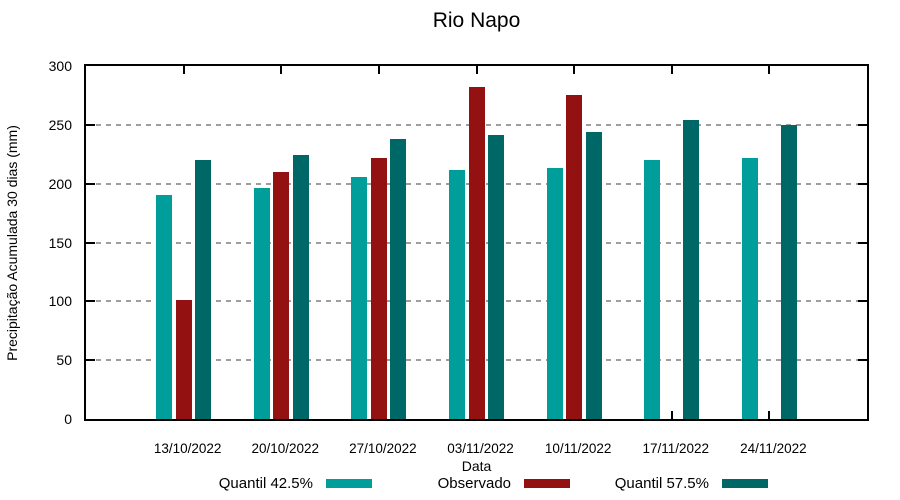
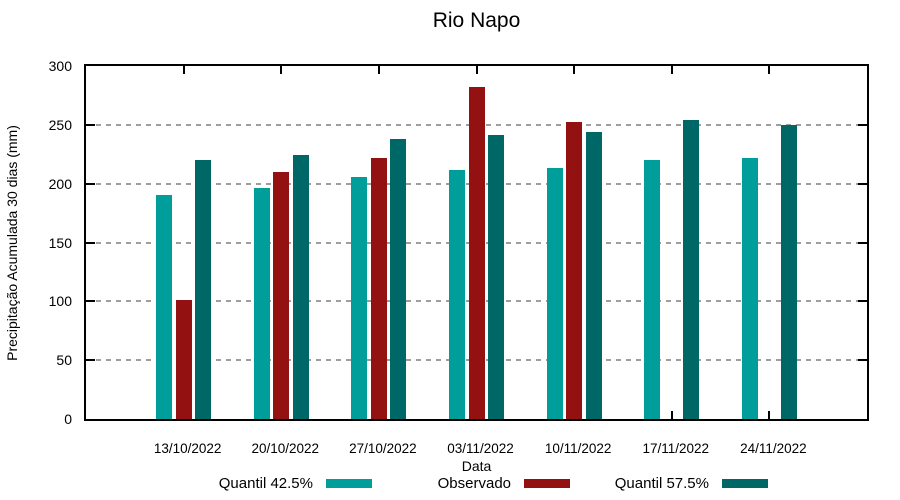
Observado/10/11/2022: 275 -> 252
